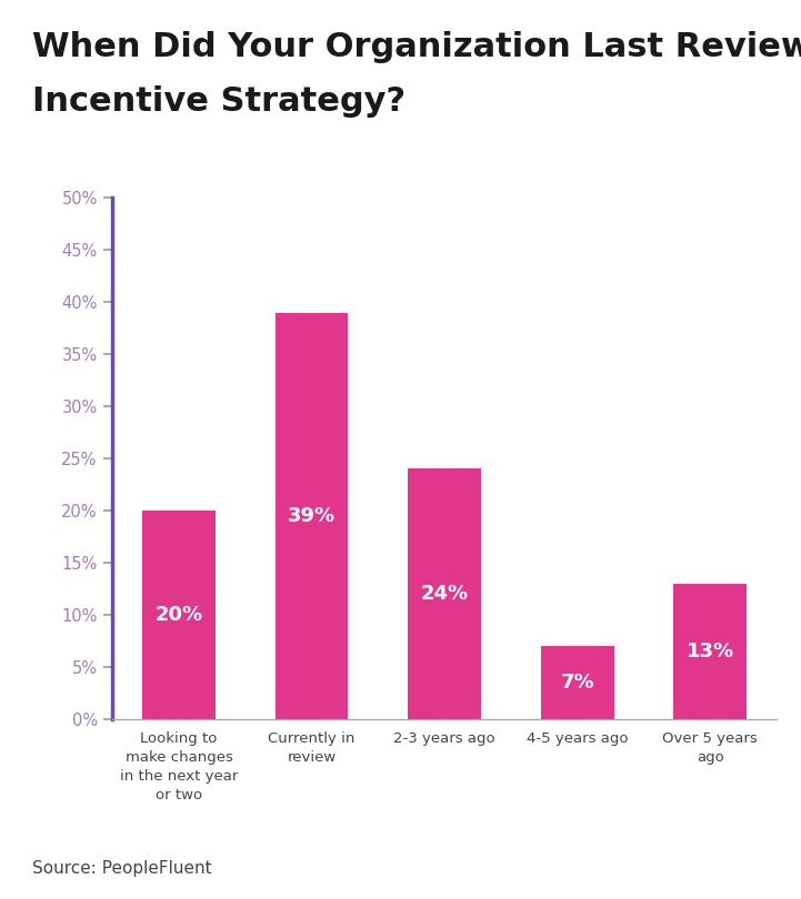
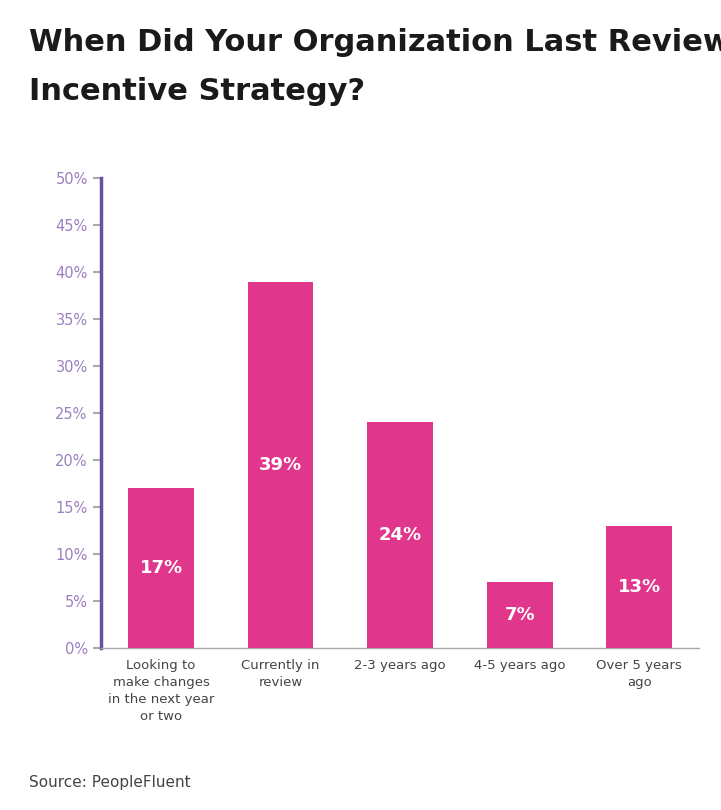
Looking to make changes in the next year or two: 20% -> 17%
